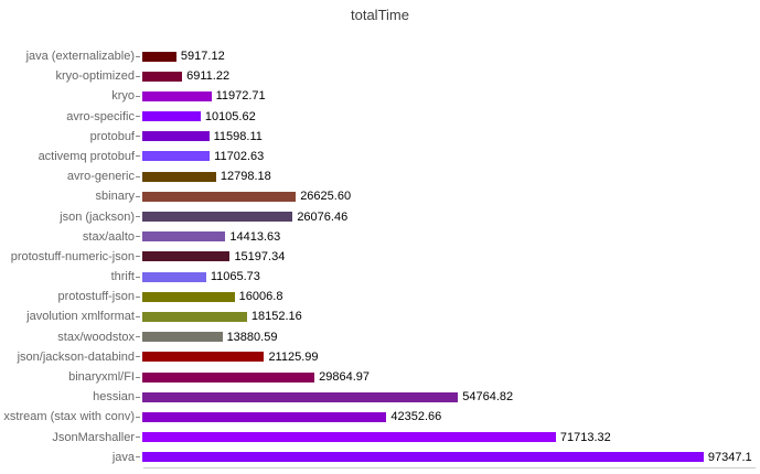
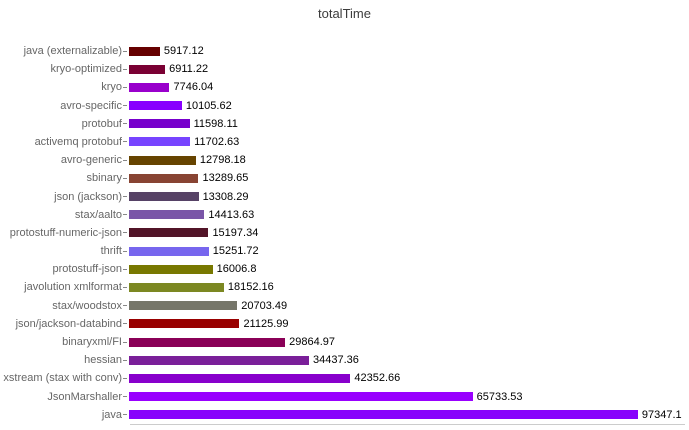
kryo: 11972.71 -> 7746.04
sbinary: 26625.60 -> 13289.65
json (jackson): 26076.46 -> 13308.29
thrift: 11065.73 -> 15251.72
stax/woodstox: 13880.59 -> 20703.49
hessian: 54764.82 -> 34437.36
JsonMarshaller: 71713.32 -> 65733.53
